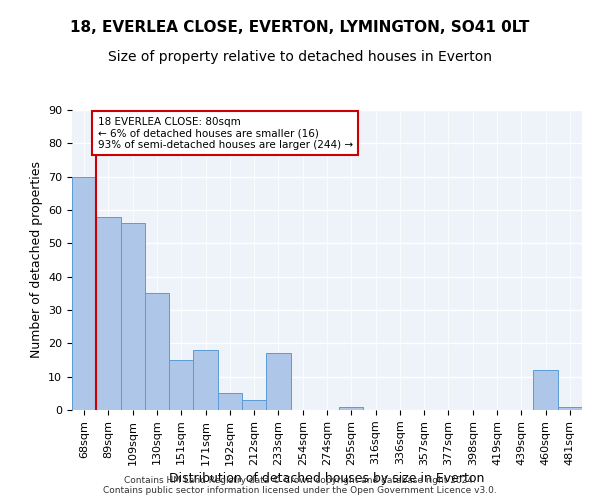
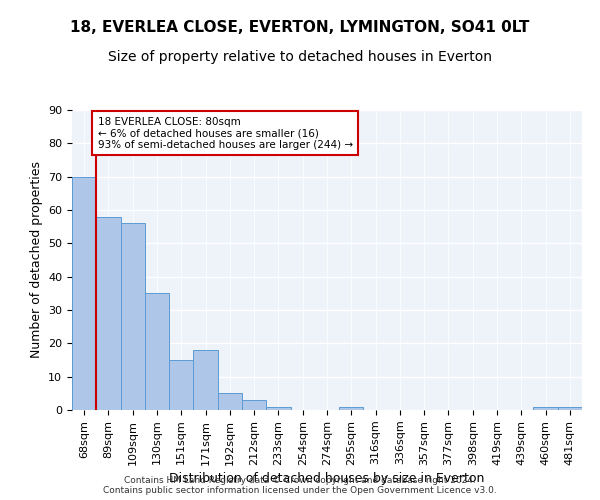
233sqm: 17 -> 1
460sqm: 12 -> 1
